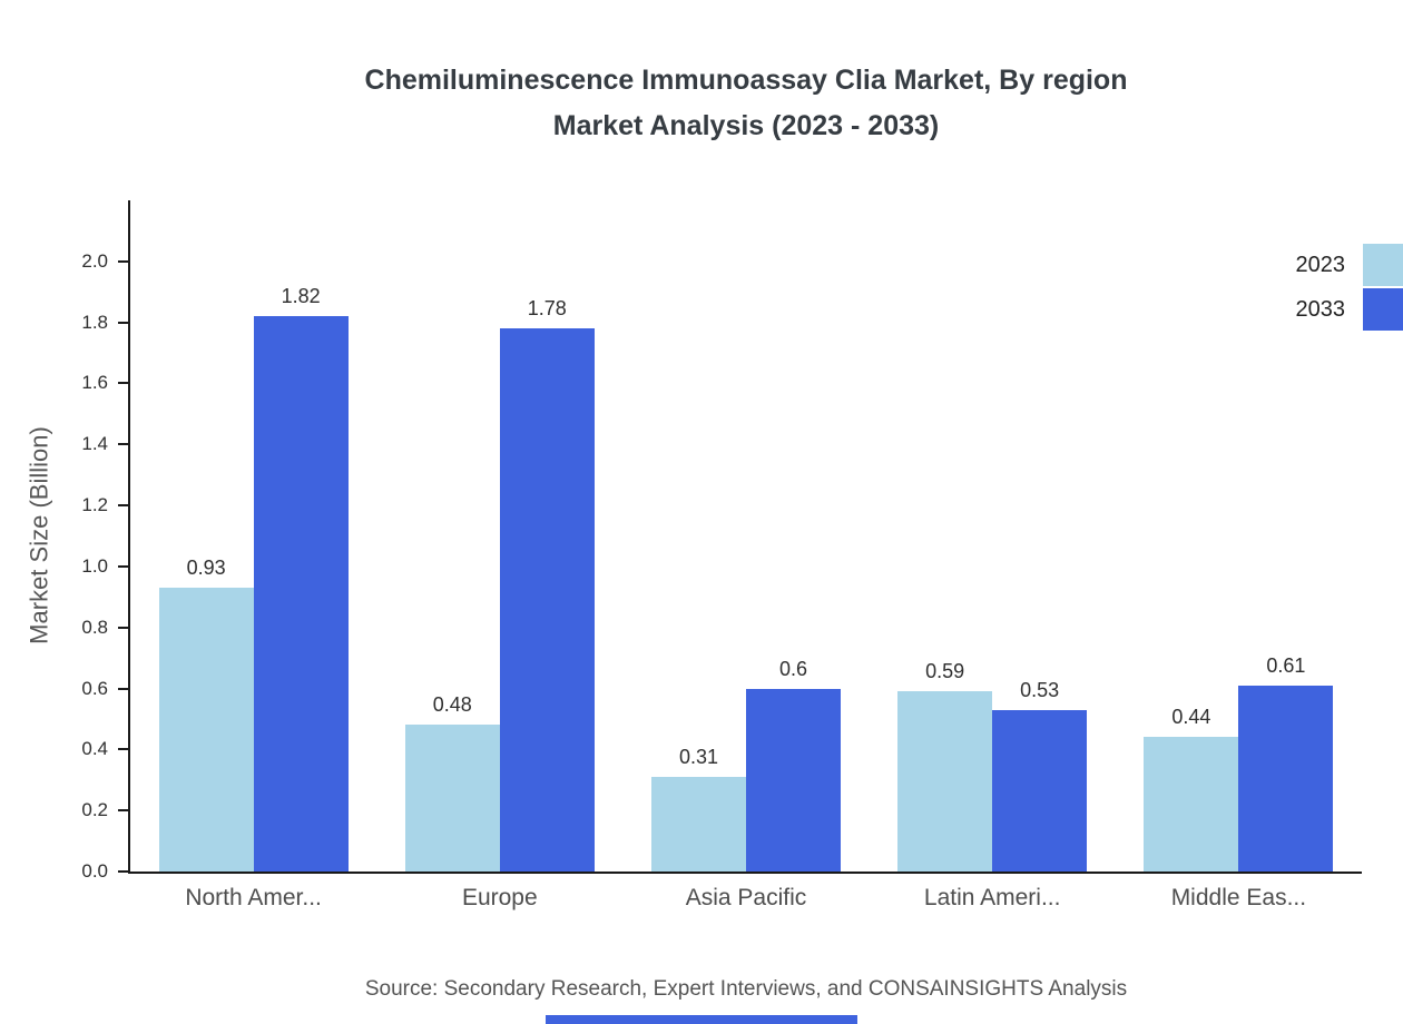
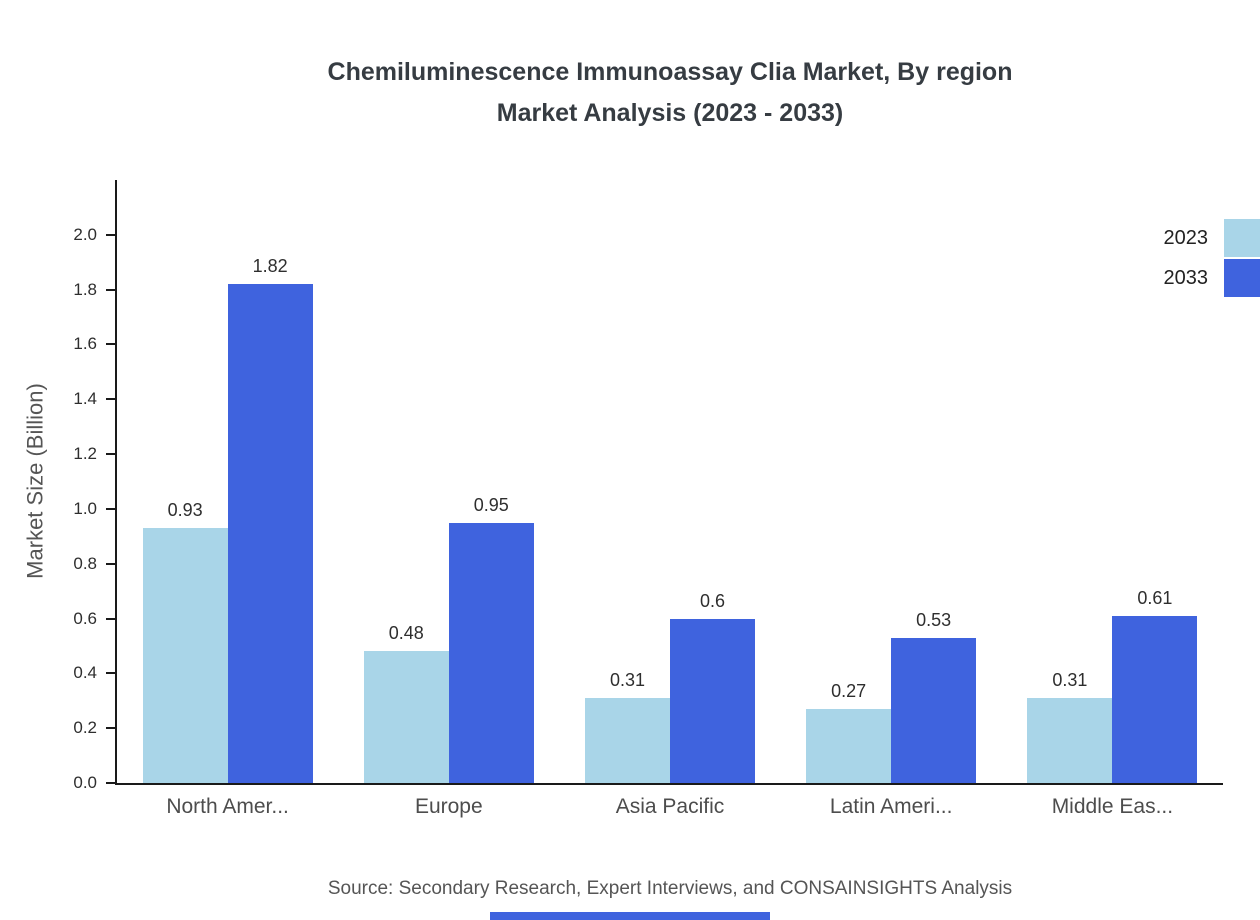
2033/Europe: 1.78 -> 0.95
2023/Latin Ameri...: 0.59 -> 0.27
2023/Middle Eas...: 0.44 -> 0.31
